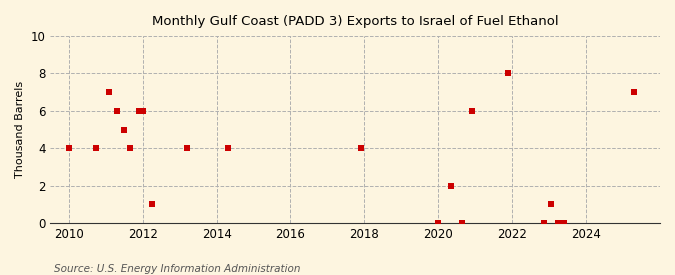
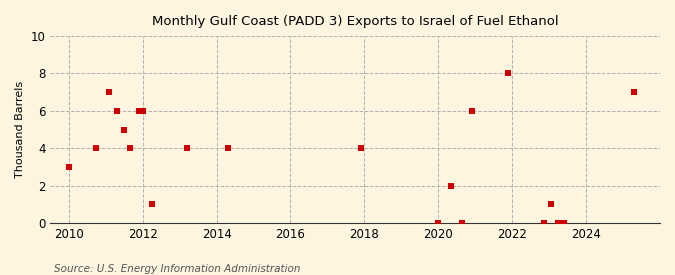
2010: 4 -> 3
